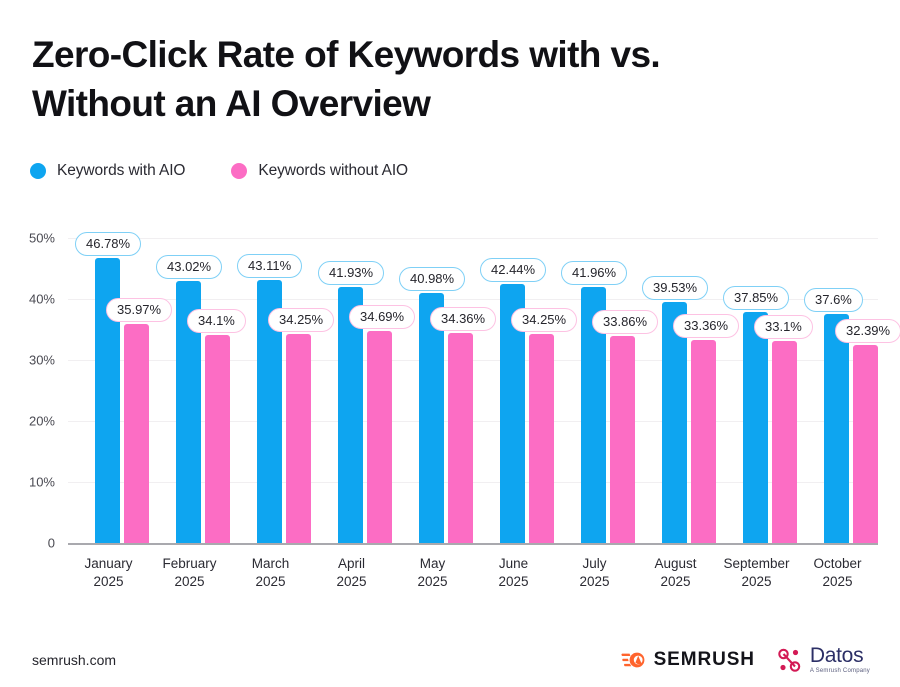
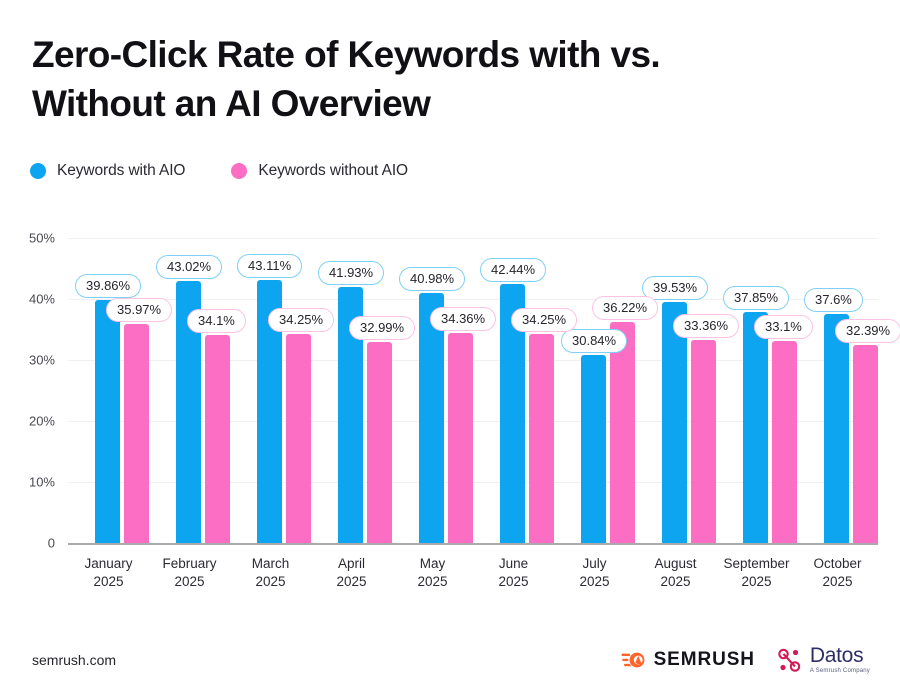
Keywords with AIO/January 2025: 46.78% -> 39.86%
Keywords without AIO/April 2025: 34.69% -> 32.99%
Keywords with AIO/July 2025: 41.96% -> 30.84%
Keywords without AIO/July 2025: 33.86% -> 36.22%
